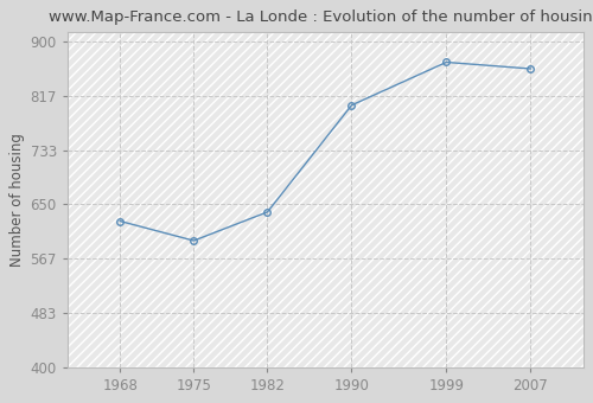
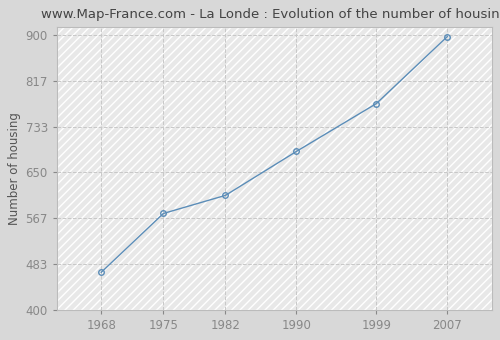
1968: 624 -> 468
1975: 594 -> 575
1982: 638 -> 608
1990: 802 -> 688
1999: 868 -> 775
2007: 858 -> 897
